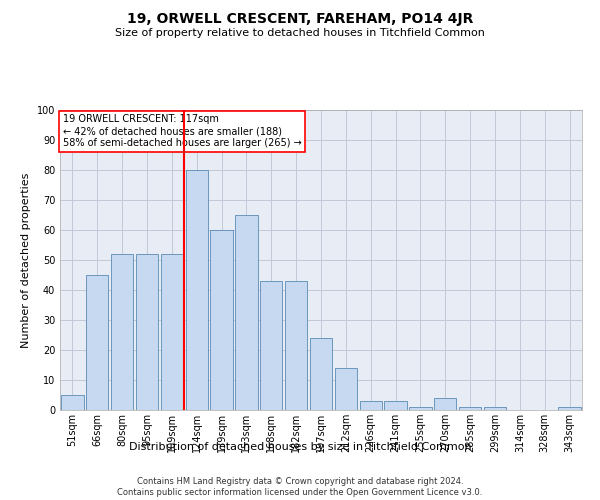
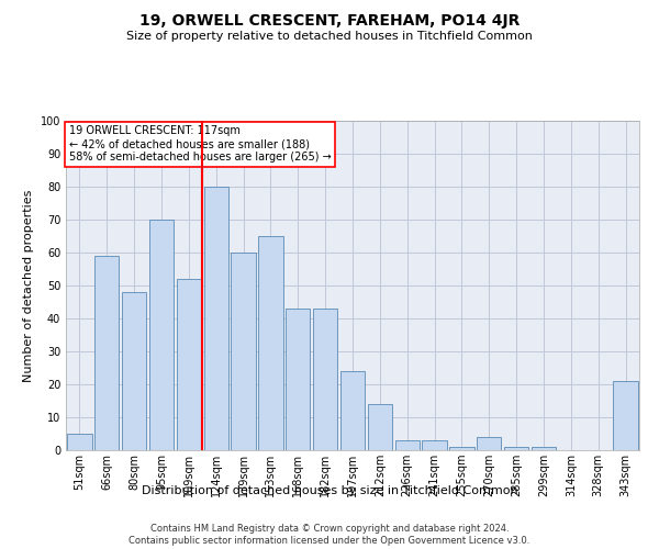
66sqm: 45 -> 59
80sqm: 52 -> 48
95sqm: 52 -> 70
343sqm: 1 -> 21
